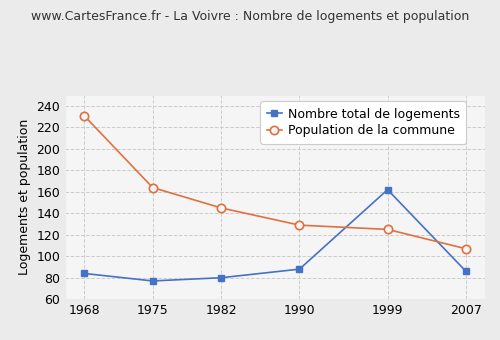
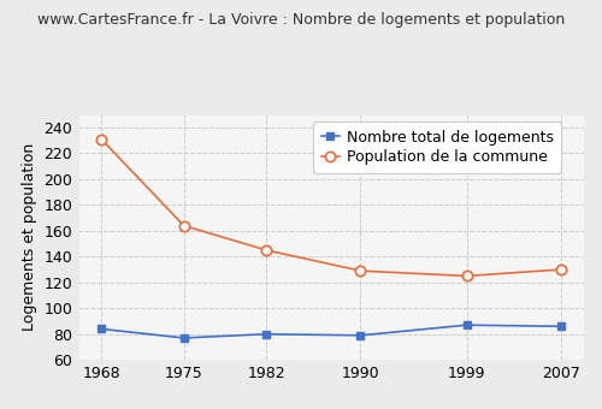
Nombre total de logements/1990: 88 -> 79
Nombre total de logements/1999: 162 -> 87
Population de la commune/2007: 107 -> 130
